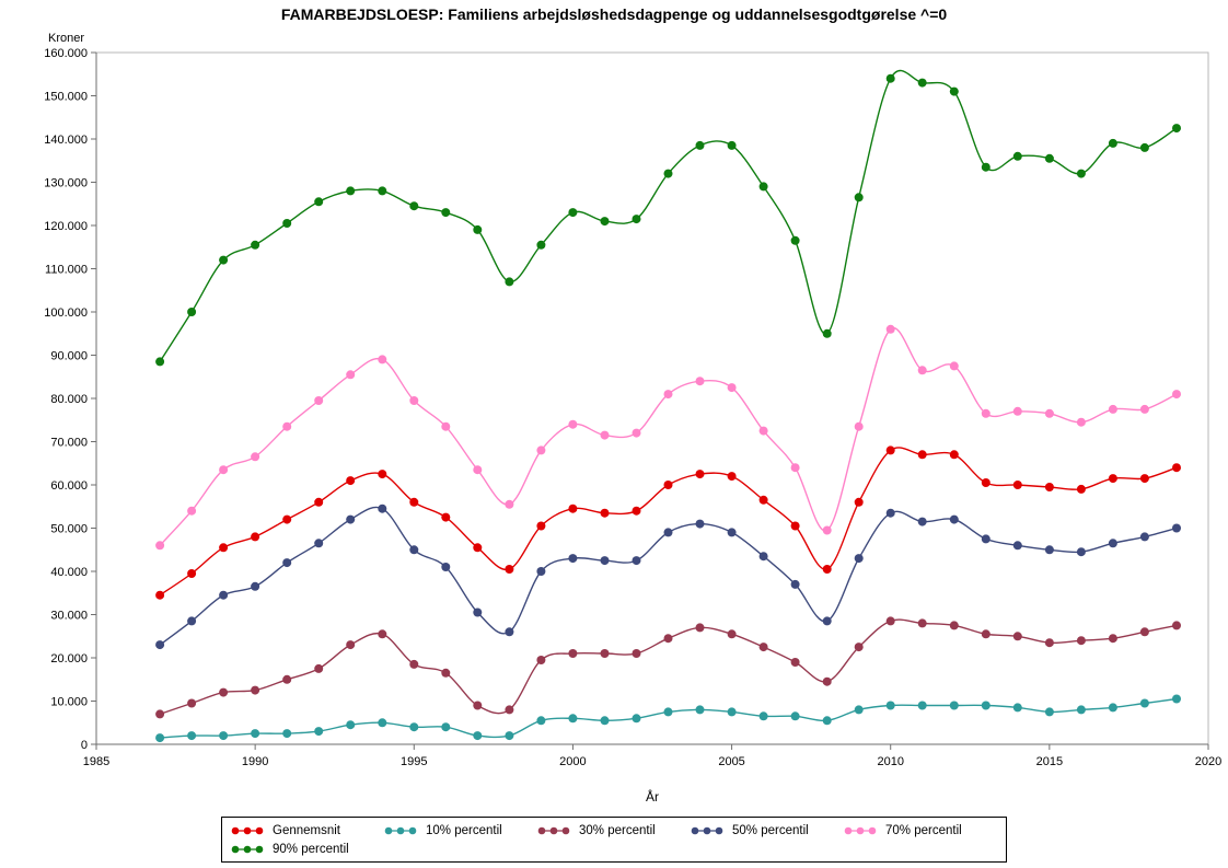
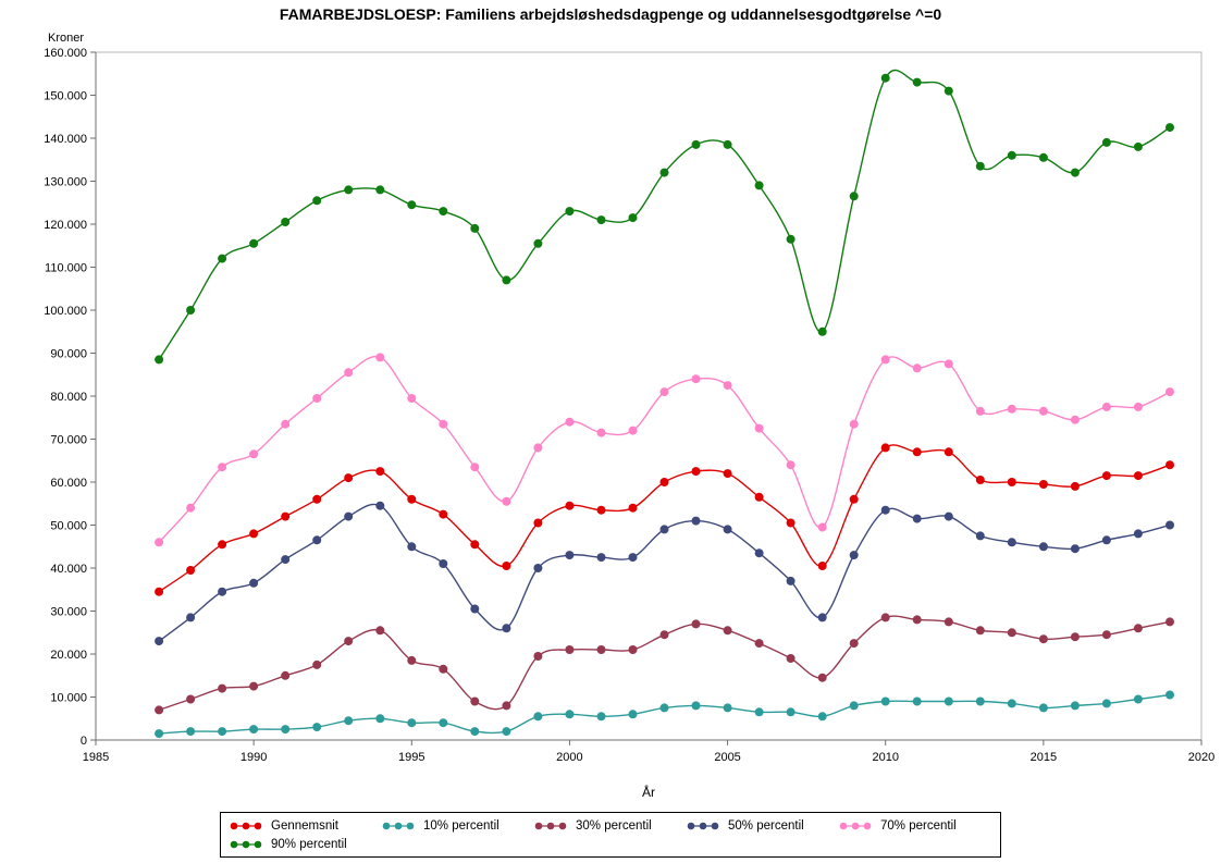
70% percentil/2010: 96000 -> 88000
